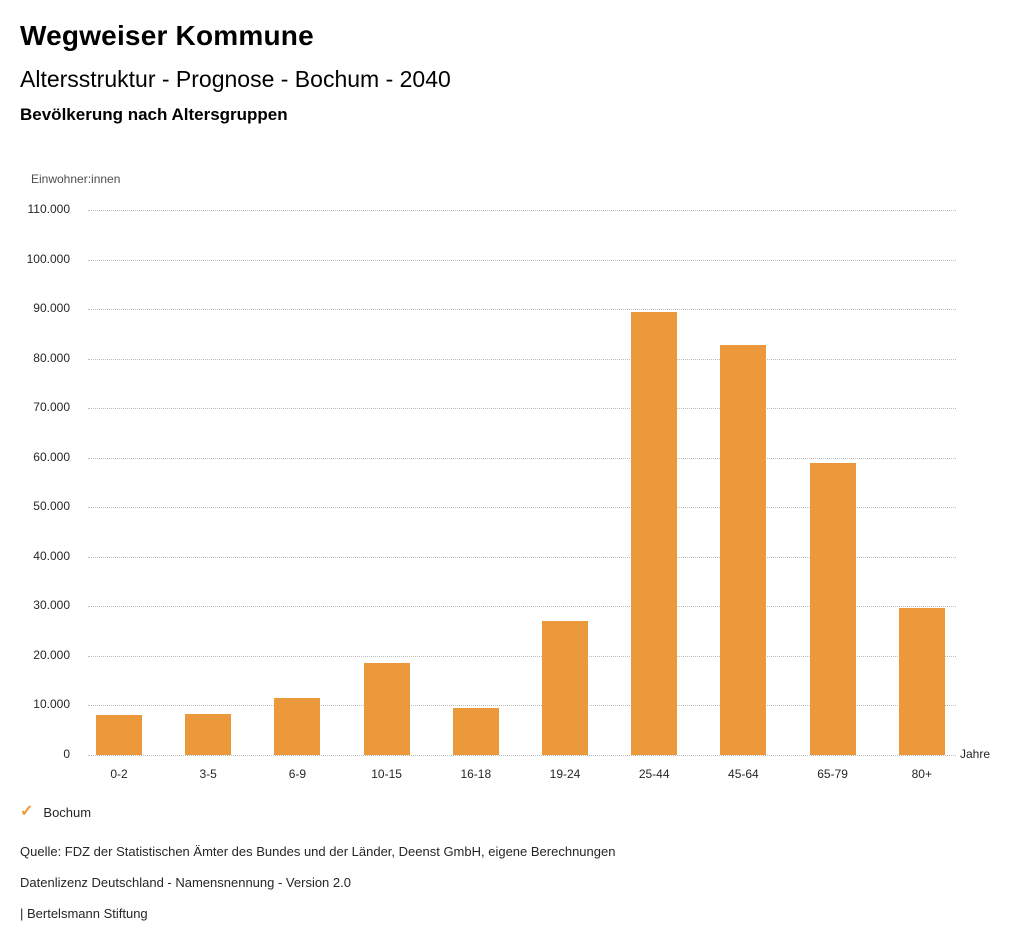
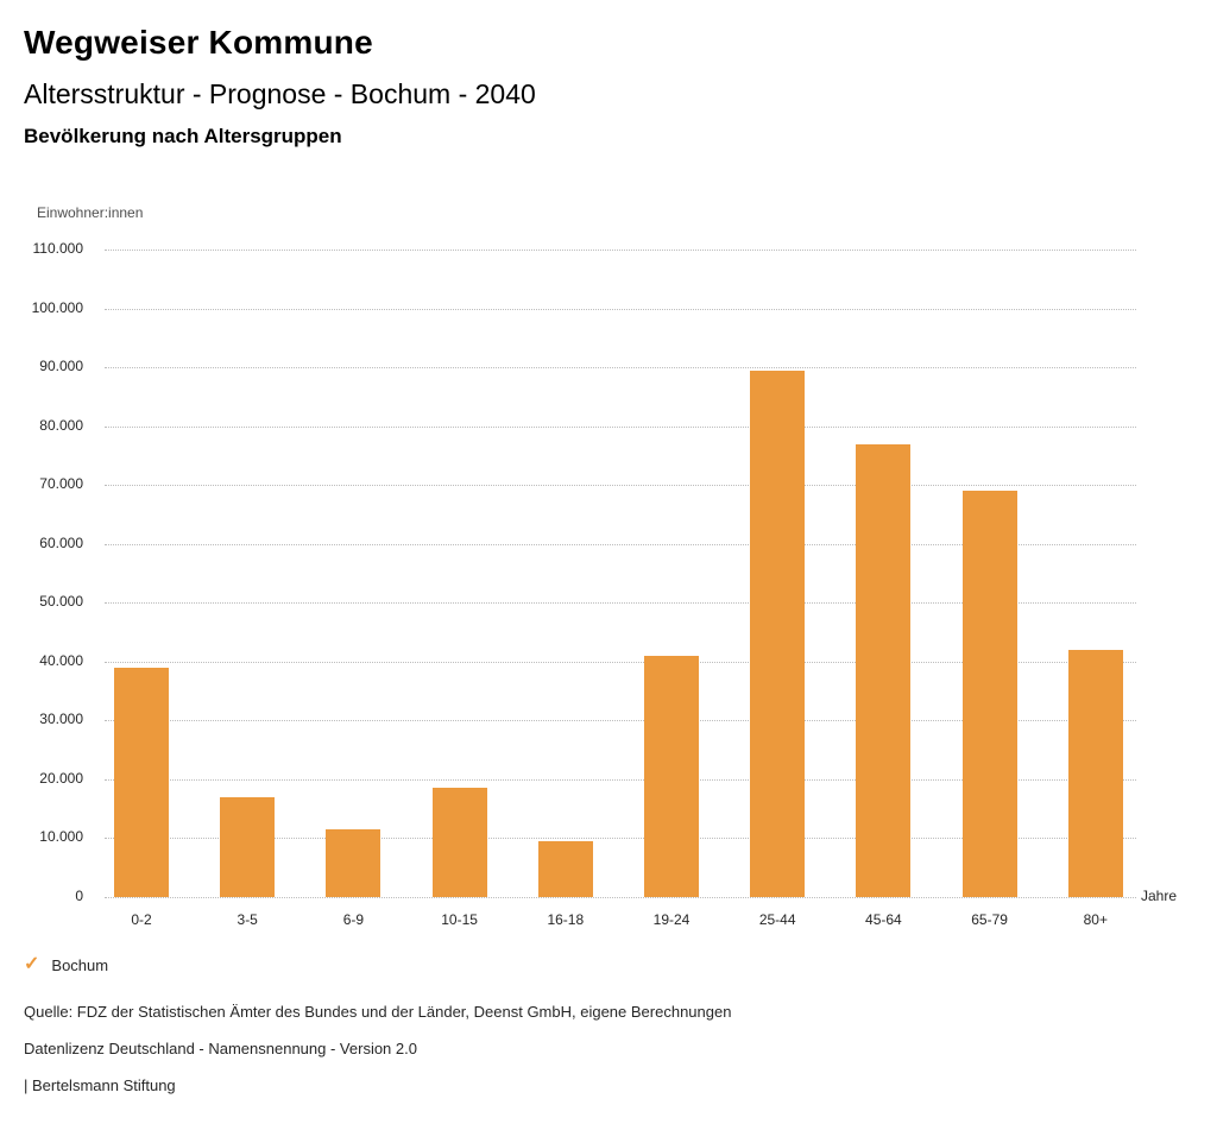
0-2: 8000 -> 39000
3-5: 8000 -> 17000
19-24: 27000 -> 41000
45-64: 83000 -> 77000
65-79: 59000 -> 69000
80+: 30000 -> 42000
